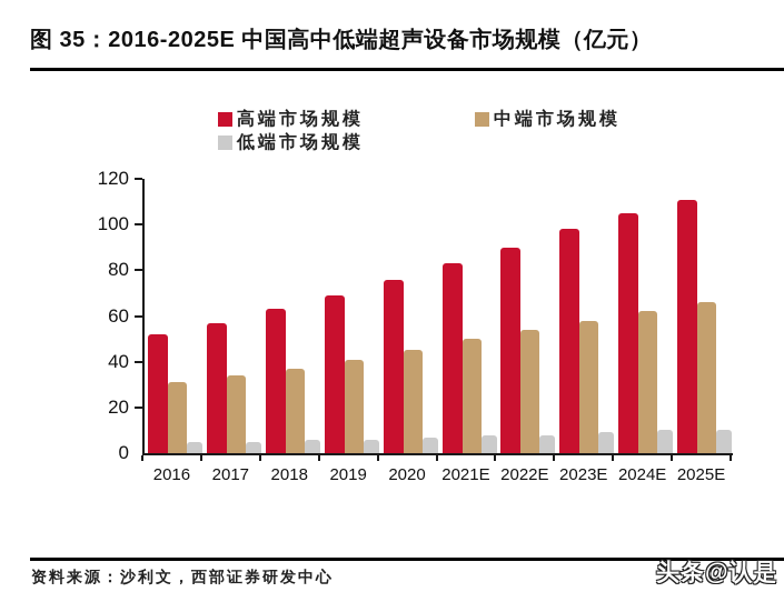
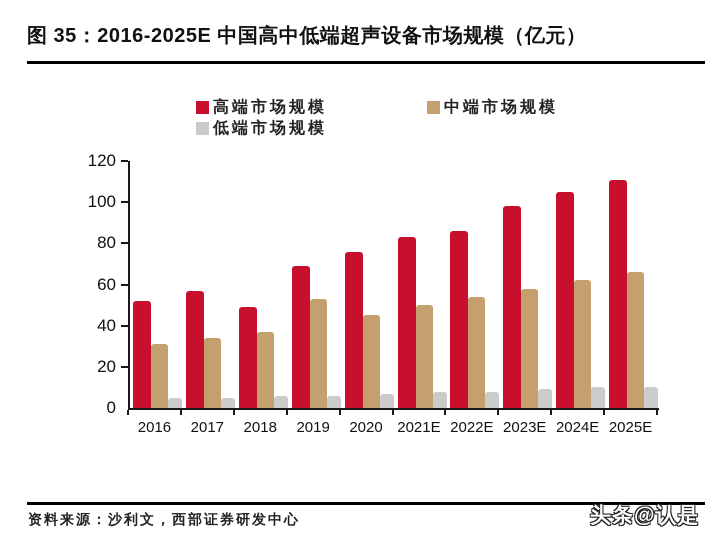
高端市场规模/2018: 63 -> 49
中端市场规模/2019: 41 -> 53
高端市场规模/2022E: 90 -> 86
